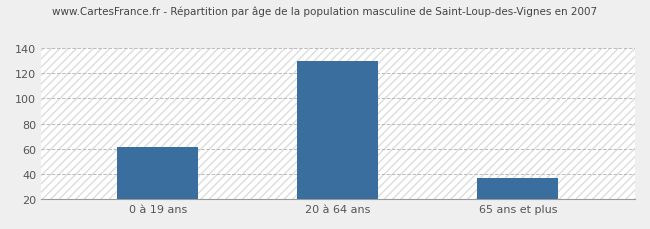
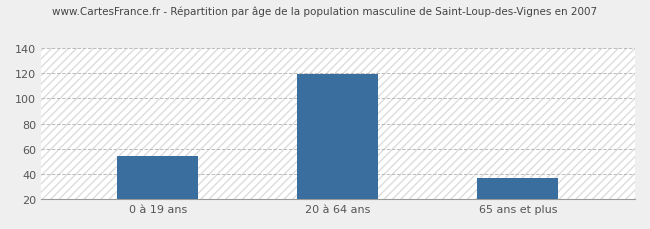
0 à 19 ans: 61 -> 54
20 à 64 ans: 130 -> 119
